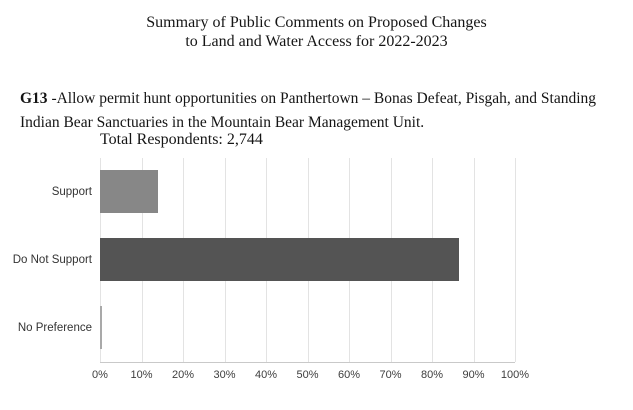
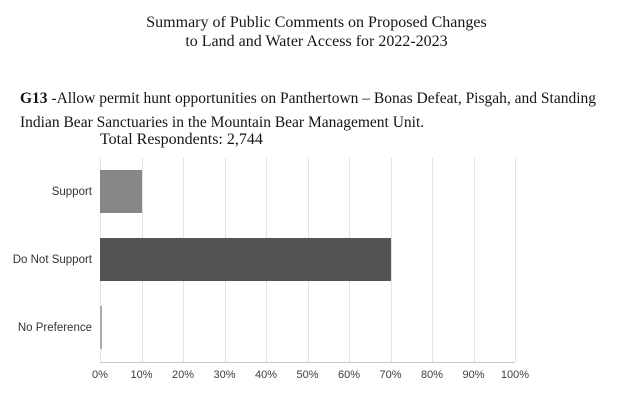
Support: 14% -> 10%
Do Not Support: 86% -> 70%
